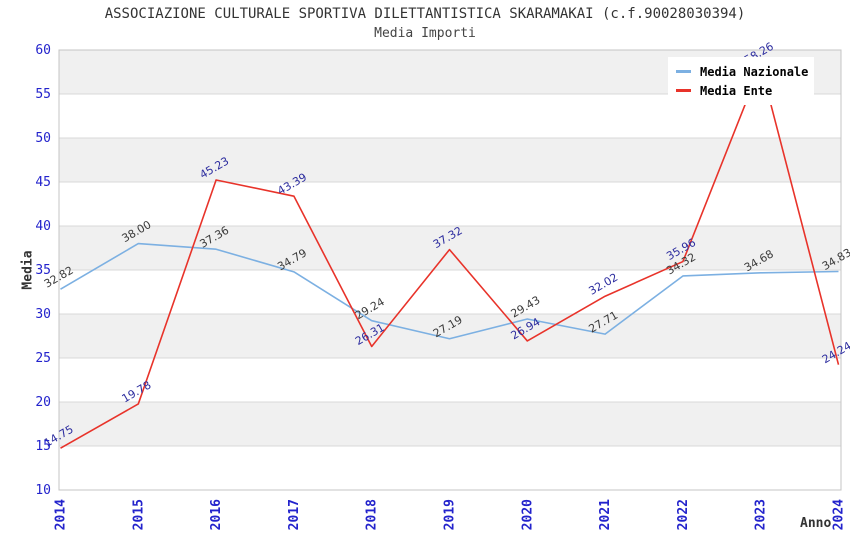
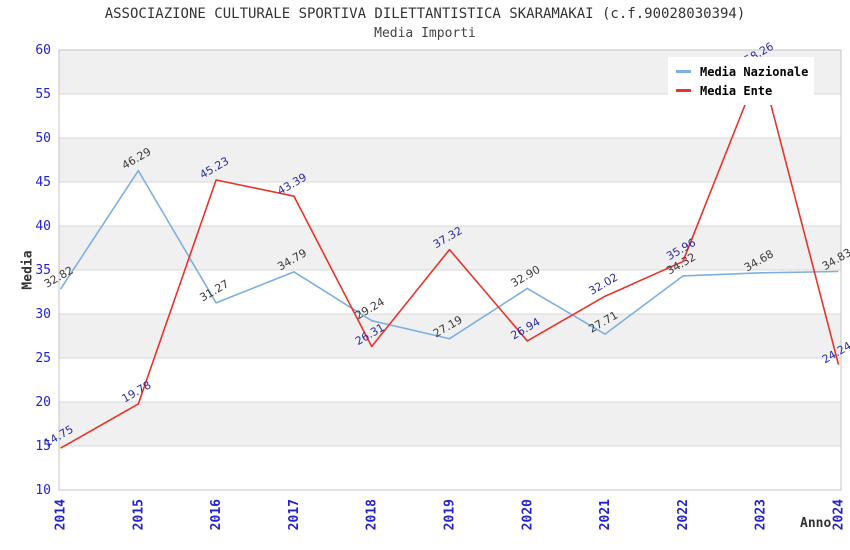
Media Nazionale/2015: 38.00 -> 46.29
Media Nazionale/2016: 37.36 -> 31.27
Media Nazionale/2020: 29.43 -> 32.90
